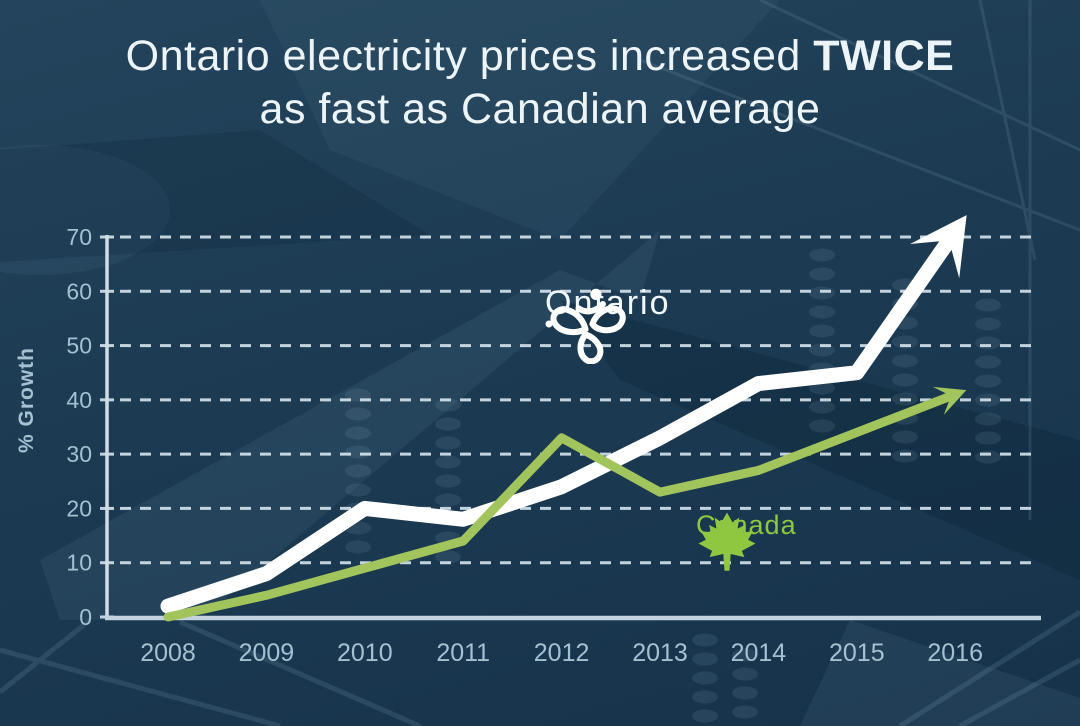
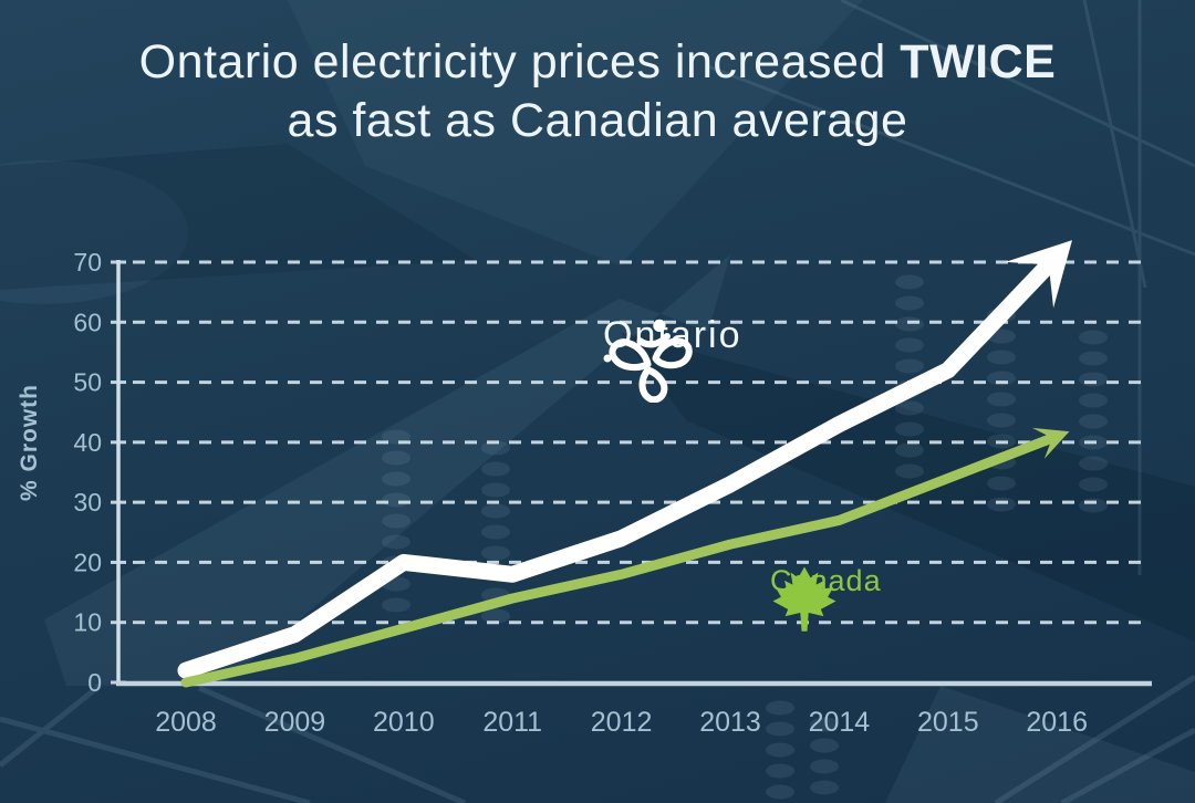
Canada/2012: 33 -> 18
Ontario/2015: 45 -> 52
